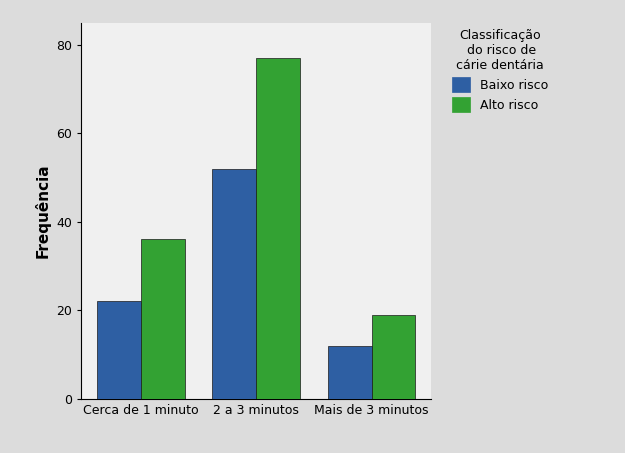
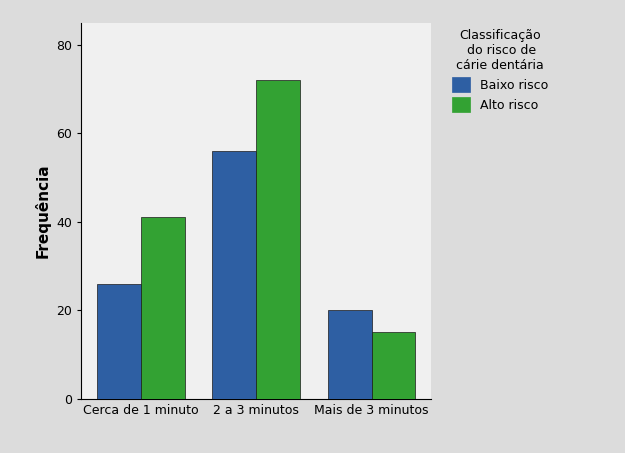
Baixo risco/Cerca de 1 minuto: 22 -> 26
Alto risco/Cerca de 1 minuto: 36 -> 41
Baixo risco/2 a 3 minutos: 52 -> 56
Alto risco/2 a 3 minutos: 77 -> 72
Baixo risco/Mais de 3 minutos: 12 -> 20
Alto risco/Mais de 3 minutos: 19 -> 15
